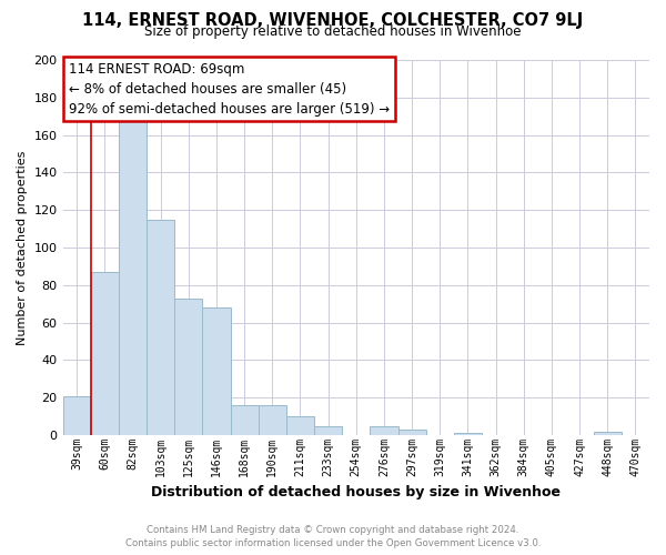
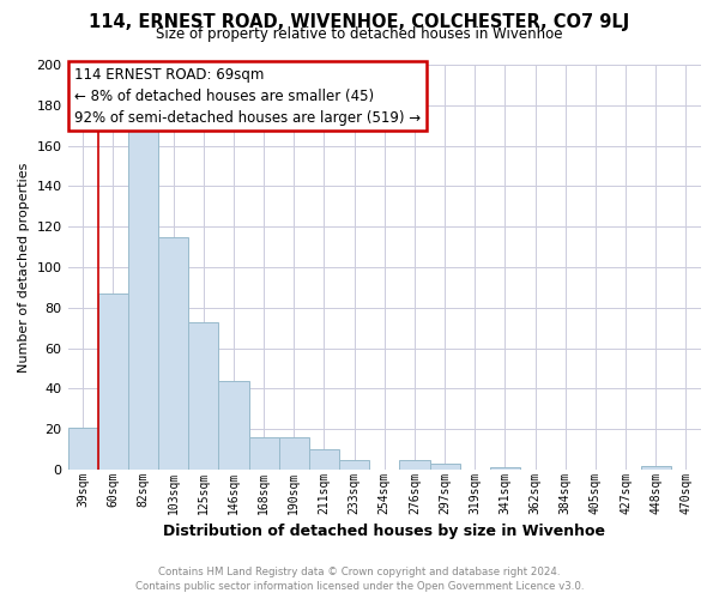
146sqm: 68 -> 44
